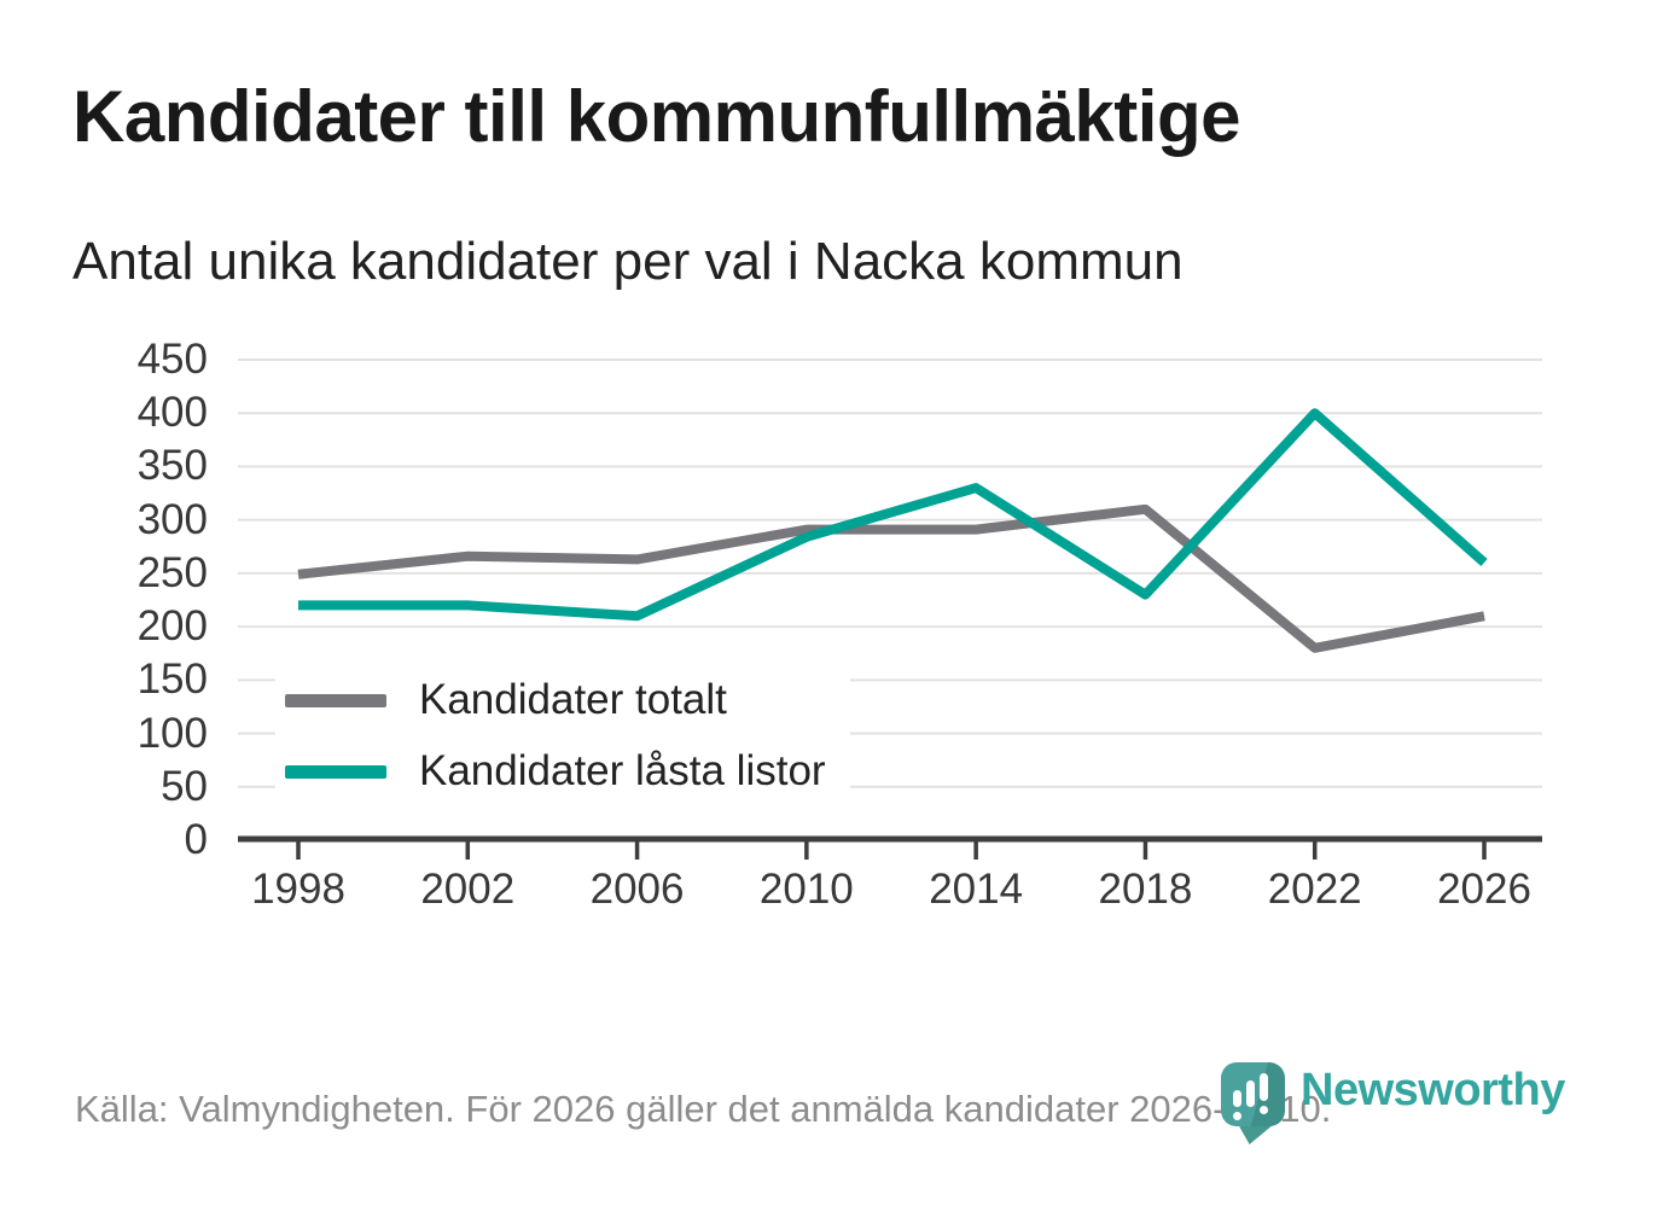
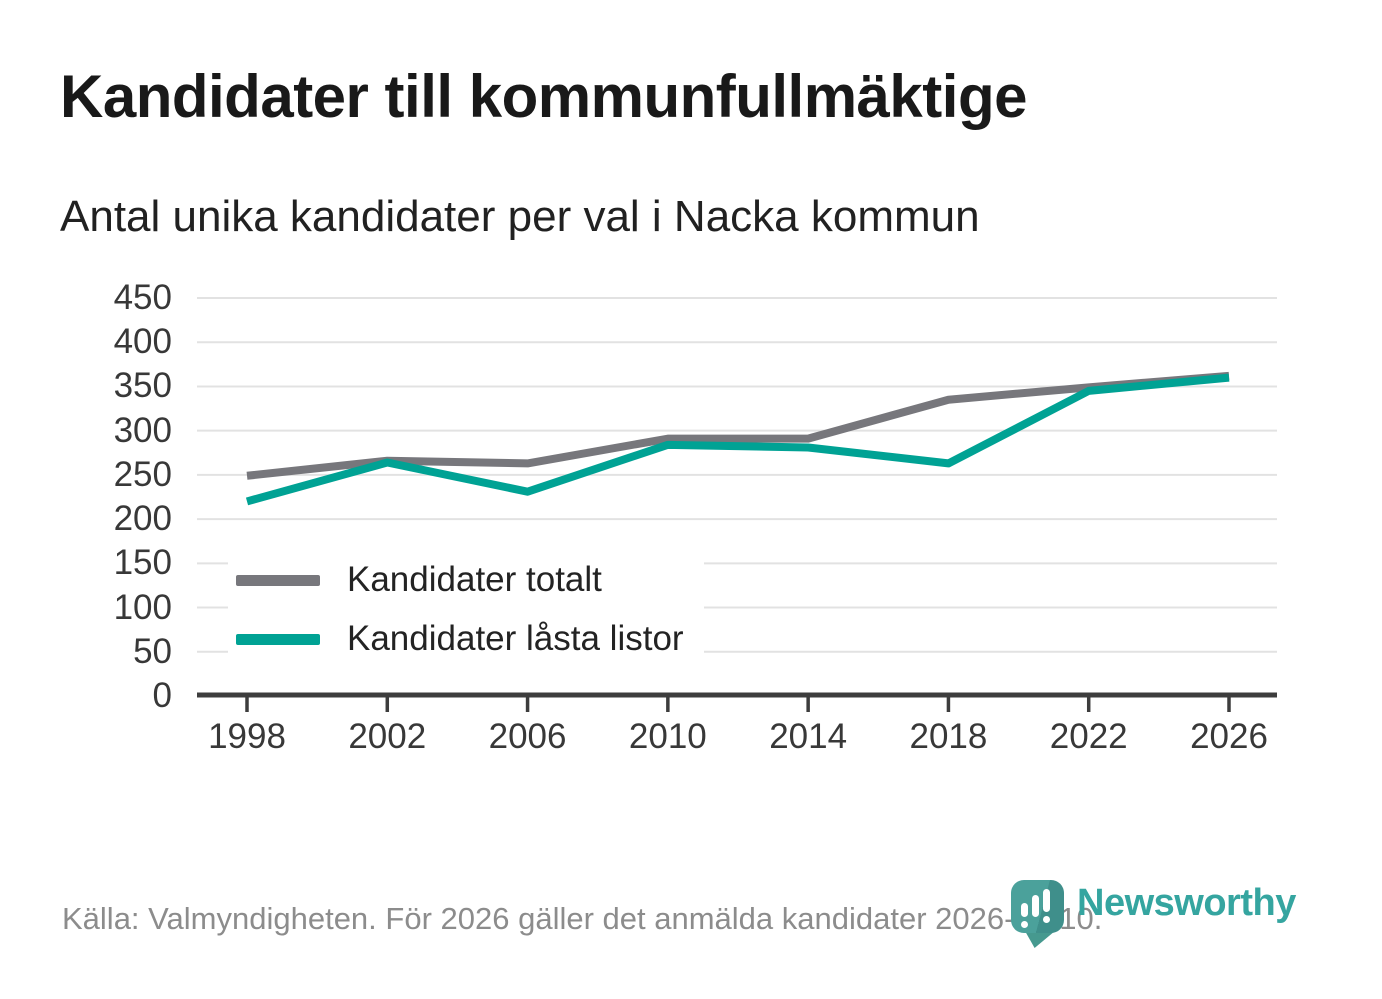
Kandidater låsta listor/2002: 220 -> 260
Kandidater låsta listor/2006: 210 -> 230
Kandidater låsta listor/2014: 330 -> 280
Kandidater totalt/2018: 310 -> 340
Kandidater låsta listor/2018: 230 -> 260
Kandidater totalt/2022: 180 -> 350
Kandidater låsta listor/2022: 400 -> 340
Kandidater totalt/2026: 210 -> 360
Kandidater låsta listor/2026: 260 -> 360
